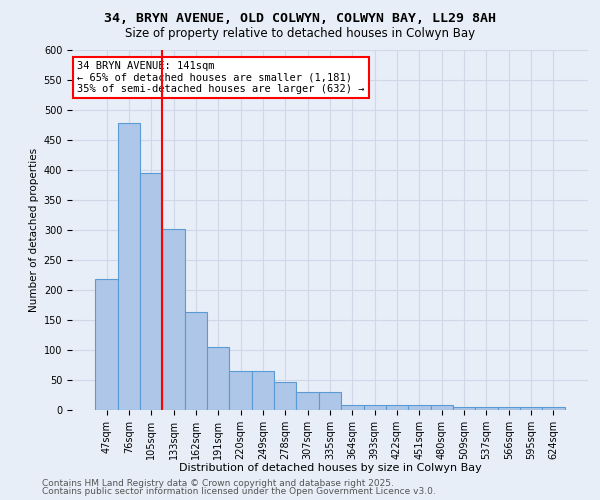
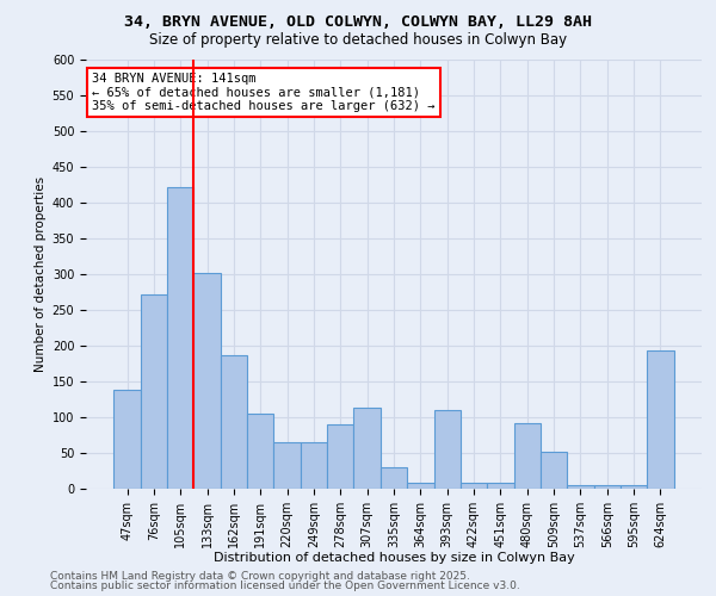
47sqm: 218 -> 138
76sqm: 478 -> 272
105sqm: 395 -> 422
162sqm: 163 -> 186
278sqm: 47 -> 90
307sqm: 30 -> 114
393sqm: 9 -> 110
480sqm: 9 -> 92
509sqm: 5 -> 52
624sqm: 5 -> 194
